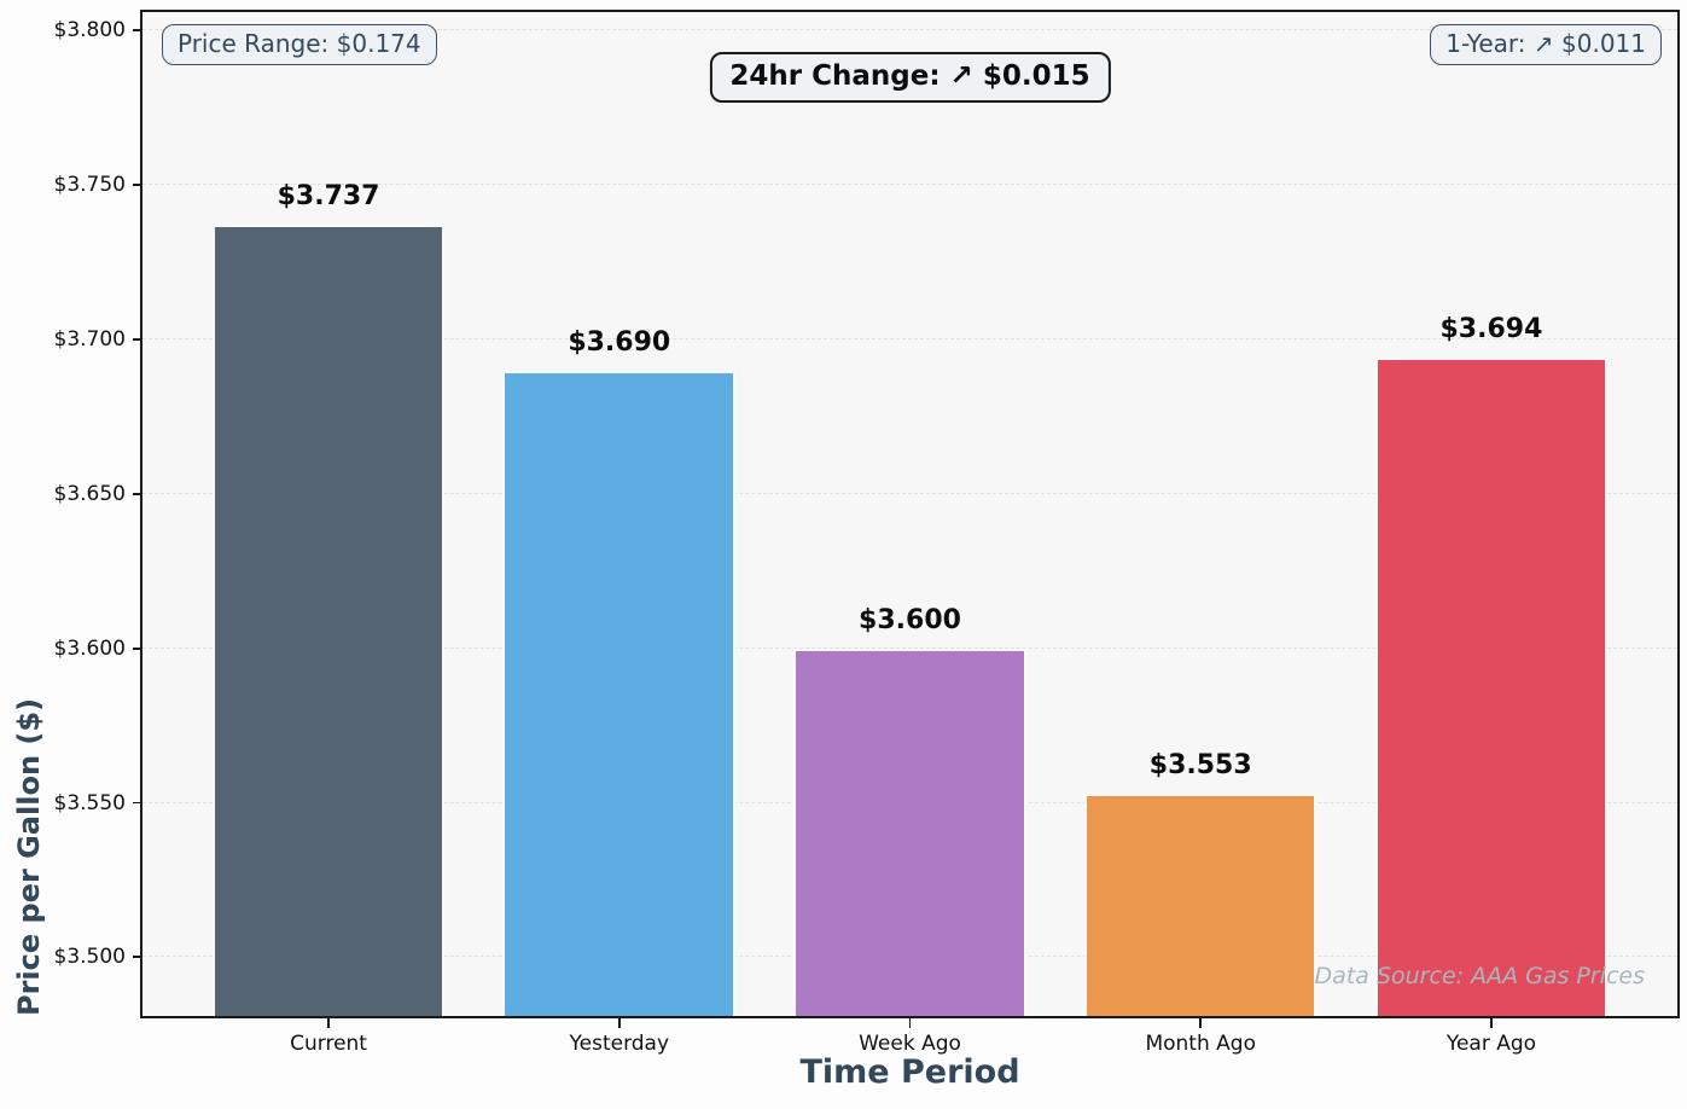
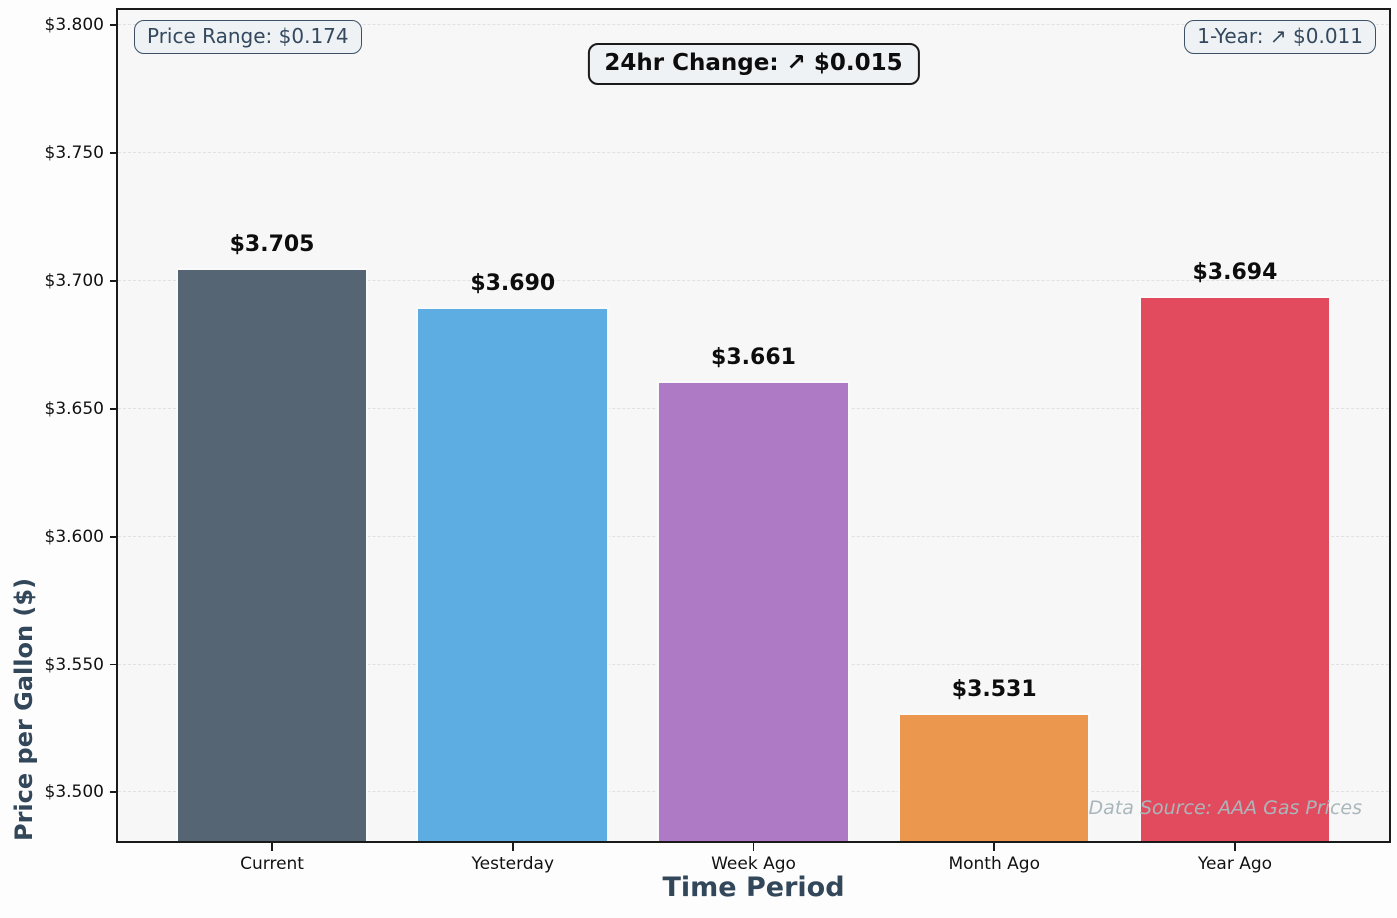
Current: $3.737 -> $3.705
Week Ago: $3.600 -> $3.661
Month Ago: $3.553 -> $3.531
